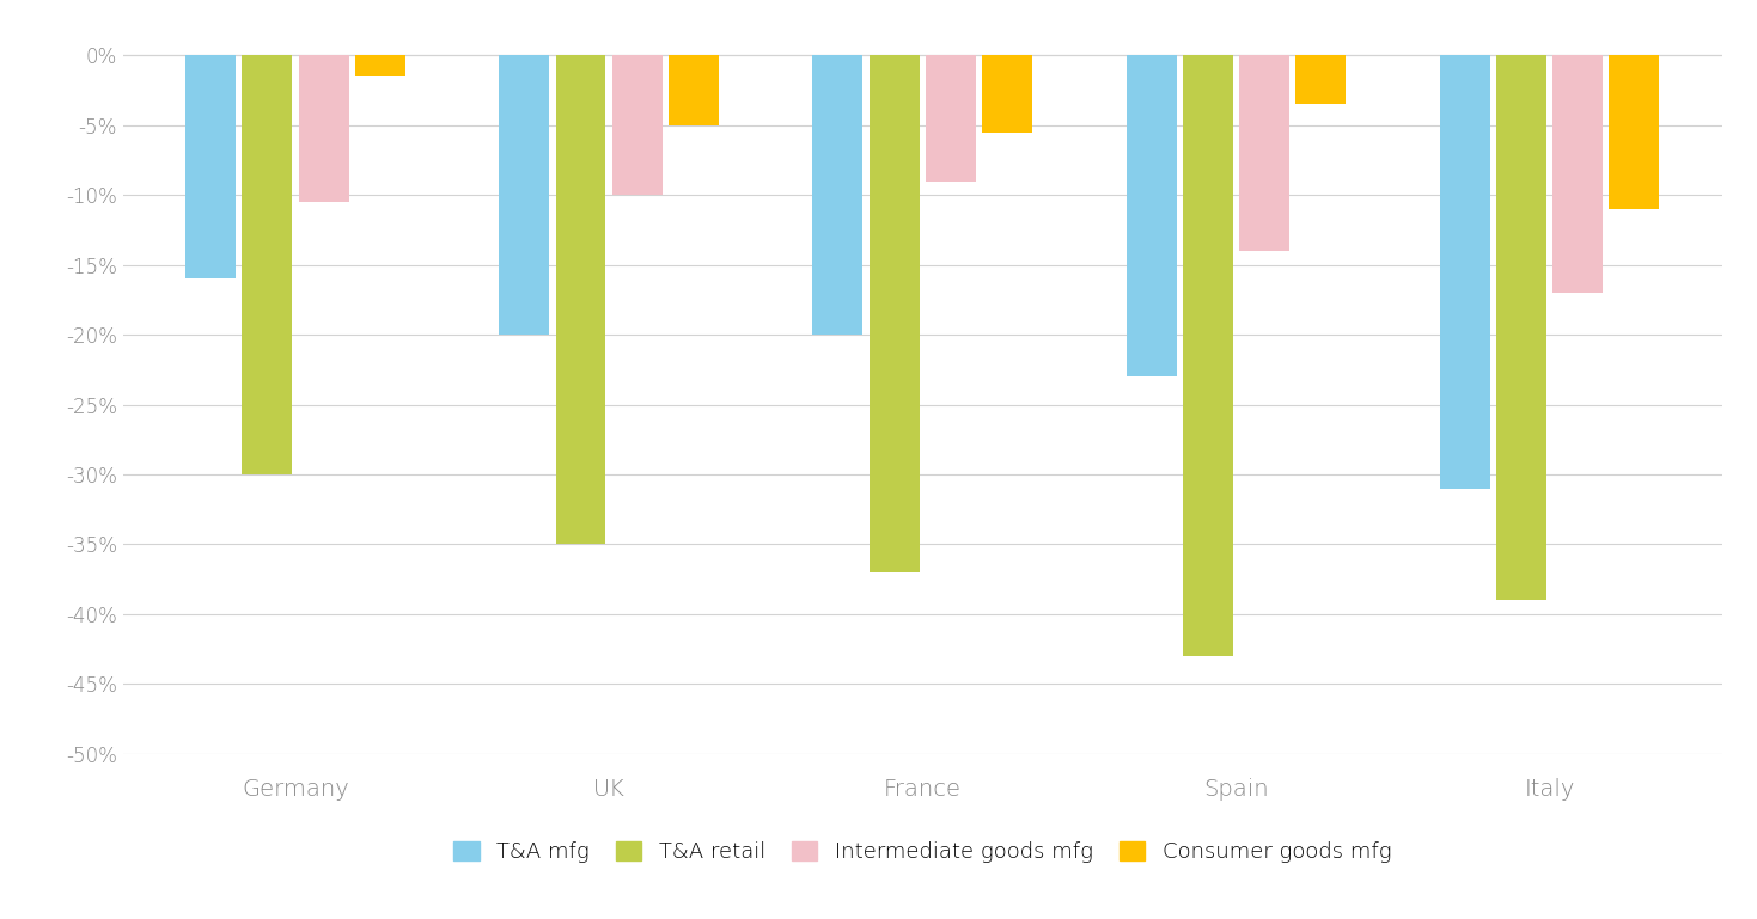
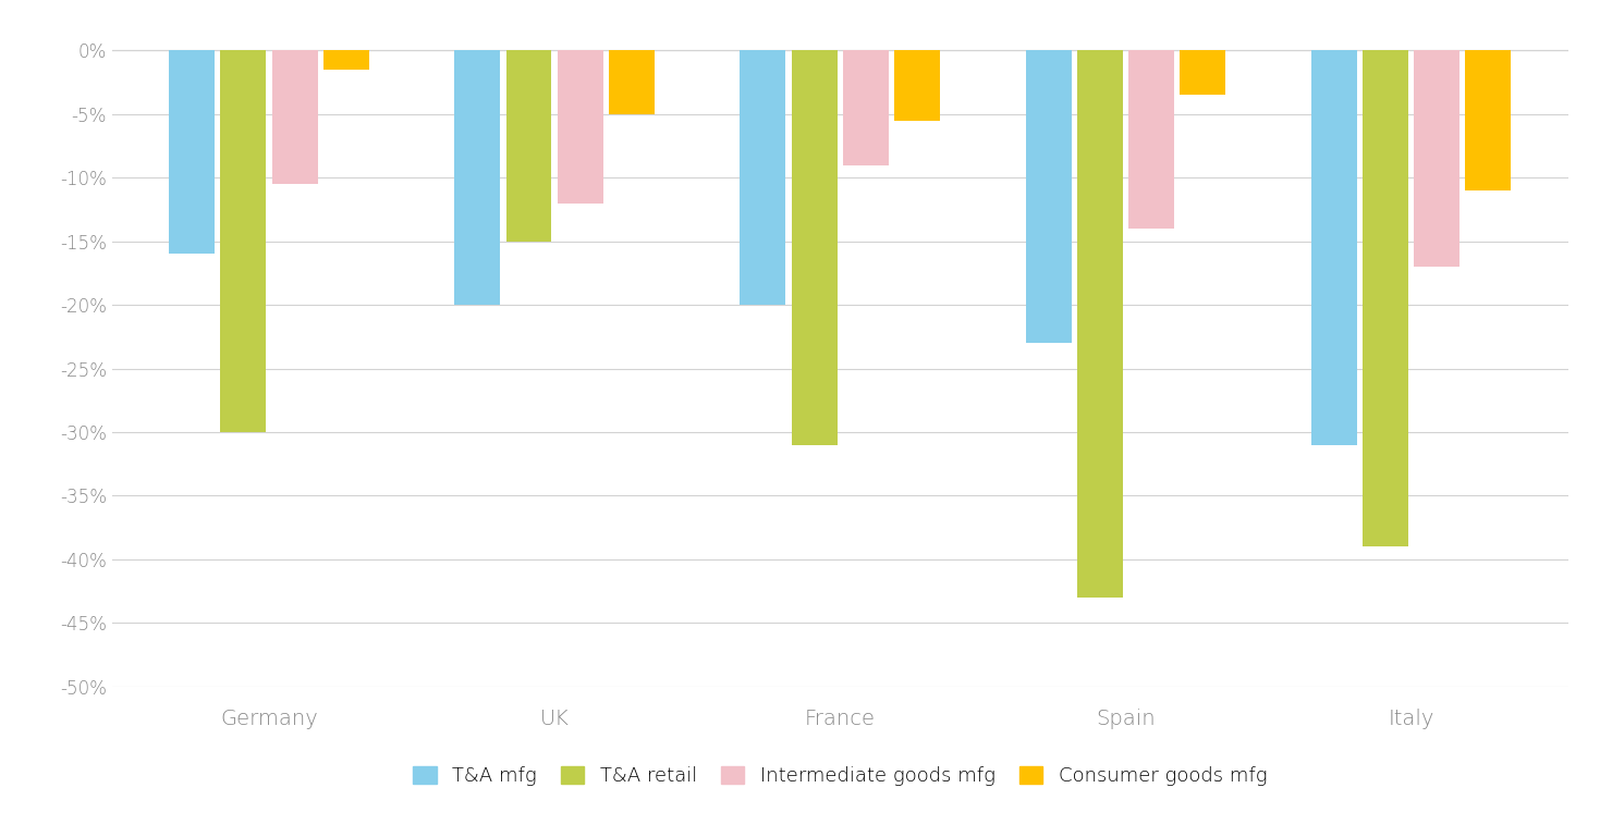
T&A retail/UK: -35% -> -15%
Intermediate goods mfg/UK: -10.0% -> -12.0%
T&A retail/France: -37% -> -31%
